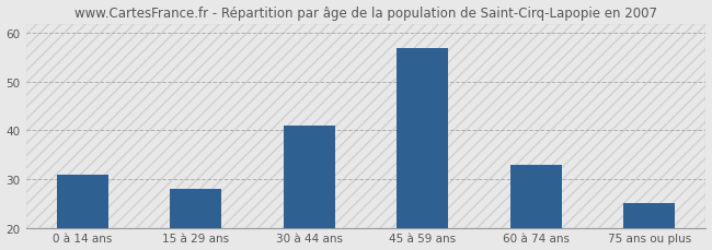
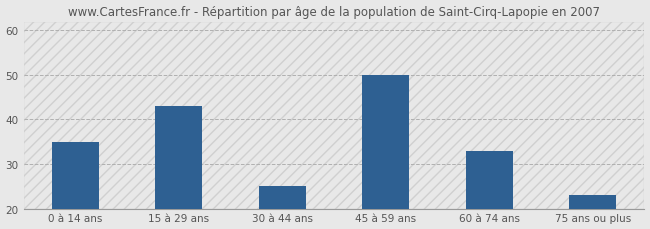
0 à 14 ans: 31 -> 35
15 à 29 ans: 28 -> 43
30 à 44 ans: 41 -> 25
45 à 59 ans: 57 -> 50
75 ans ou plus: 25 -> 23
